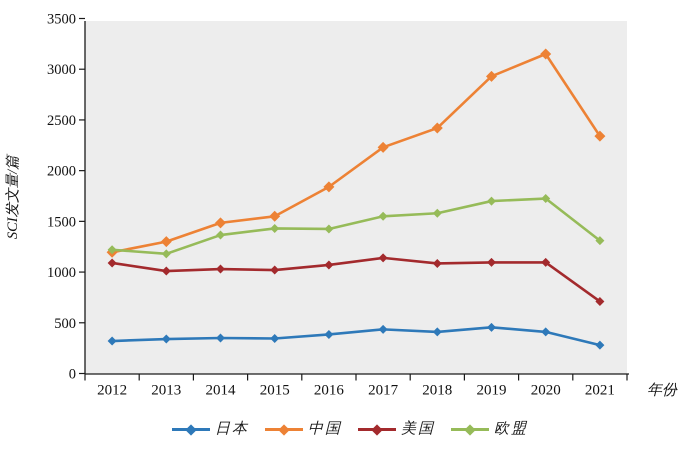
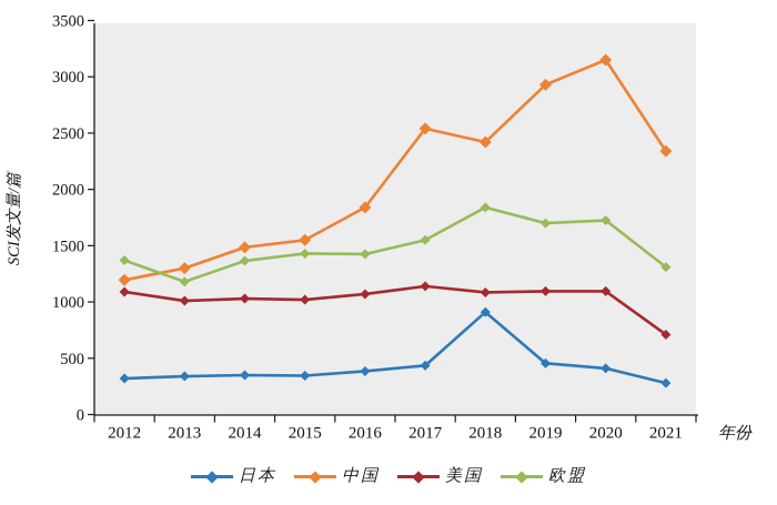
欧盟/2012: 1220 -> 1370
中国/2017: 2230 -> 2540
日本/2018: 410 -> 910
欧盟/2018: 1580 -> 1840
